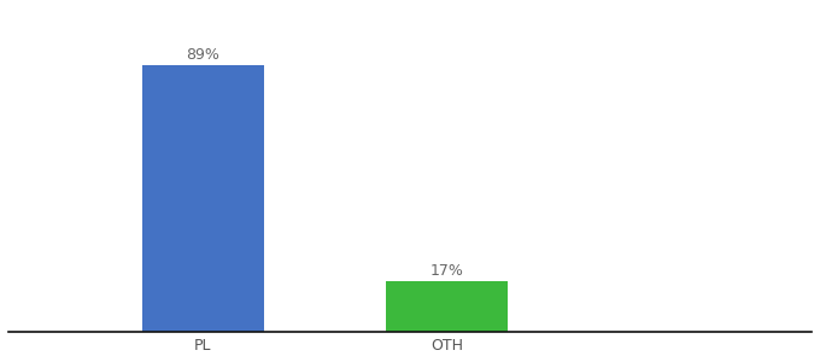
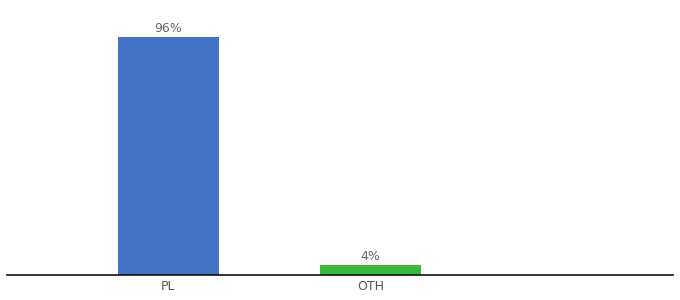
PL: 89% -> 96%
OTH: 17% -> 4%
